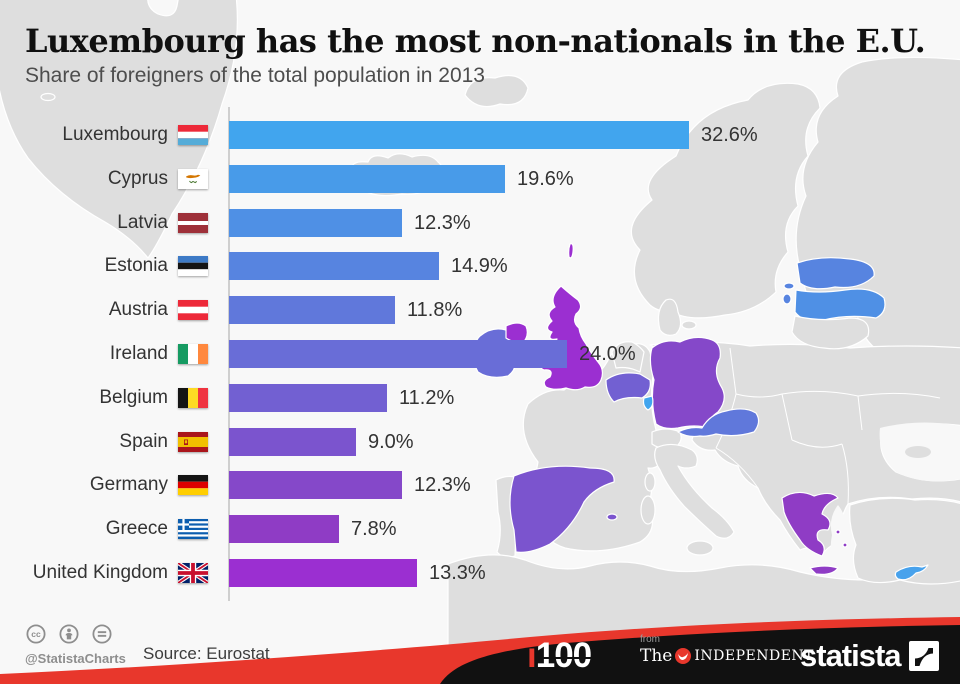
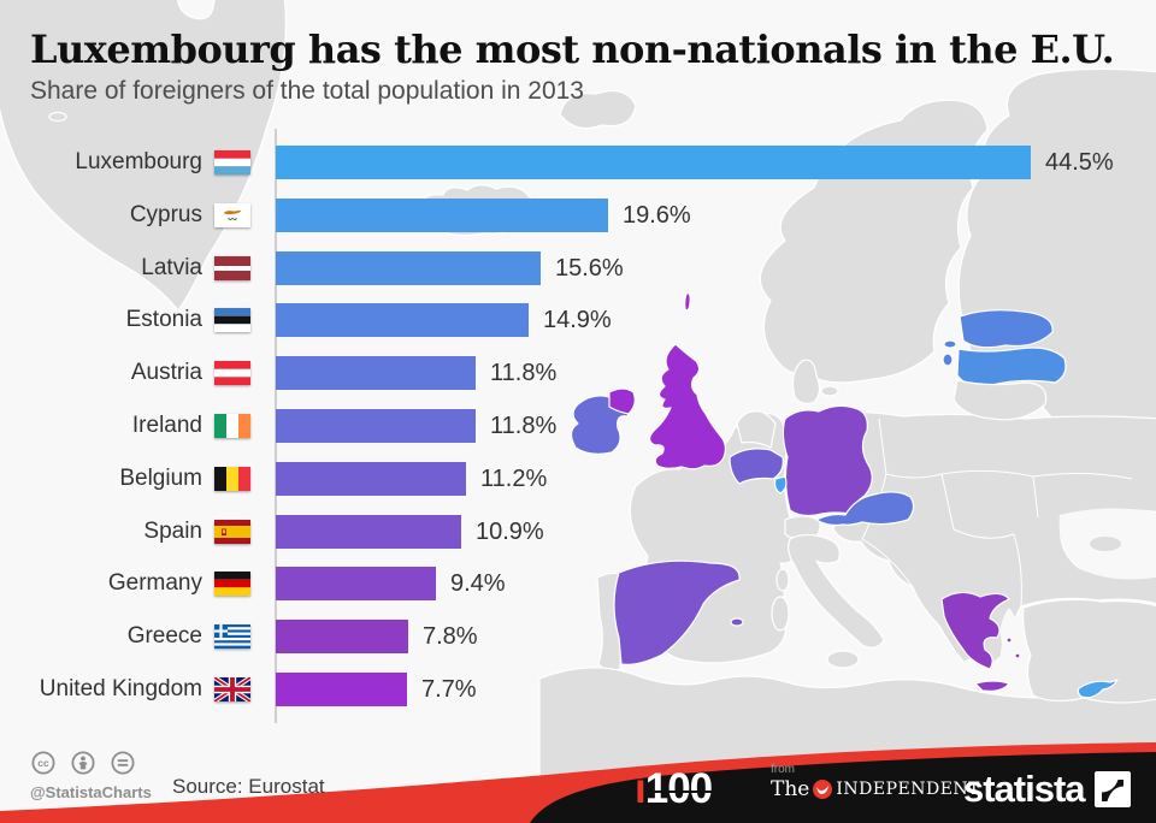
Luxembourg: 32.6% -> 44.5%
Latvia: 12.3% -> 15.6%
Ireland: 24.0% -> 11.8%
Spain: 9.0% -> 10.9%
Germany: 12.3% -> 9.4%
United Kingdom: 13.3% -> 7.7%
